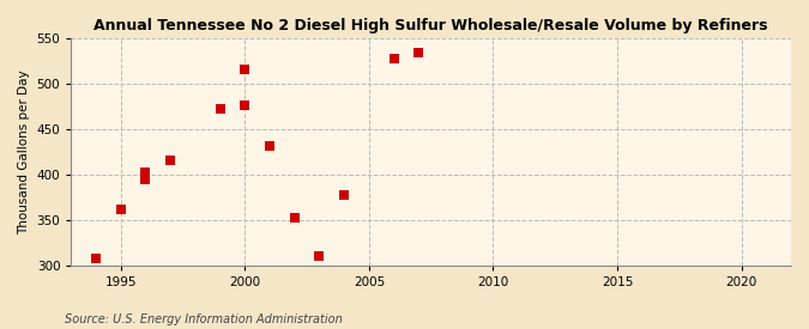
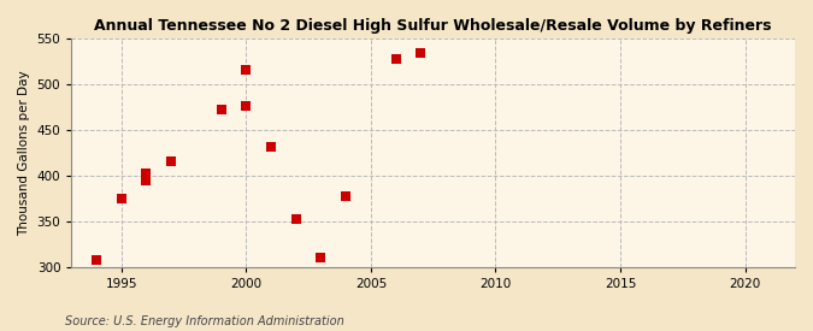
1995: 362 -> 375
